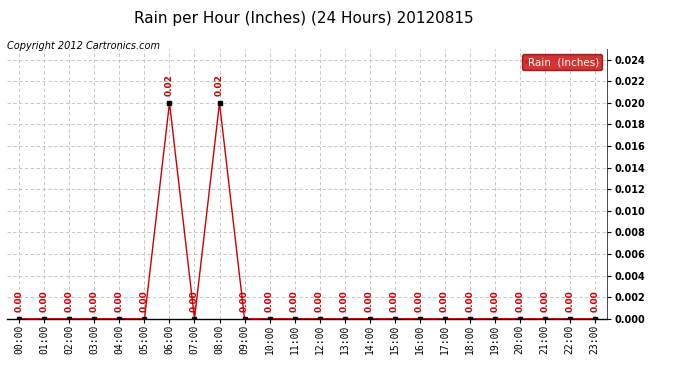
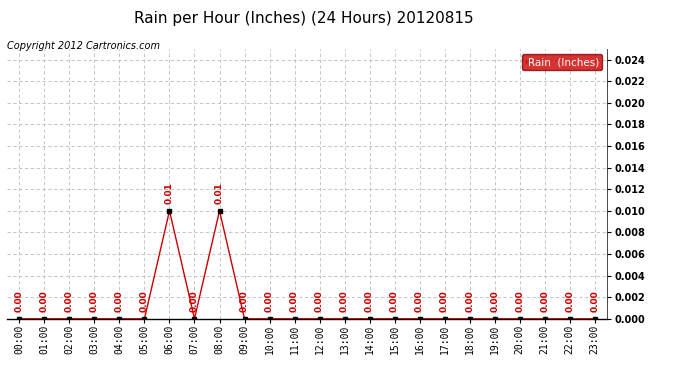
06:00: 0.02 -> 0.01
08:00: 0.02 -> 0.01
